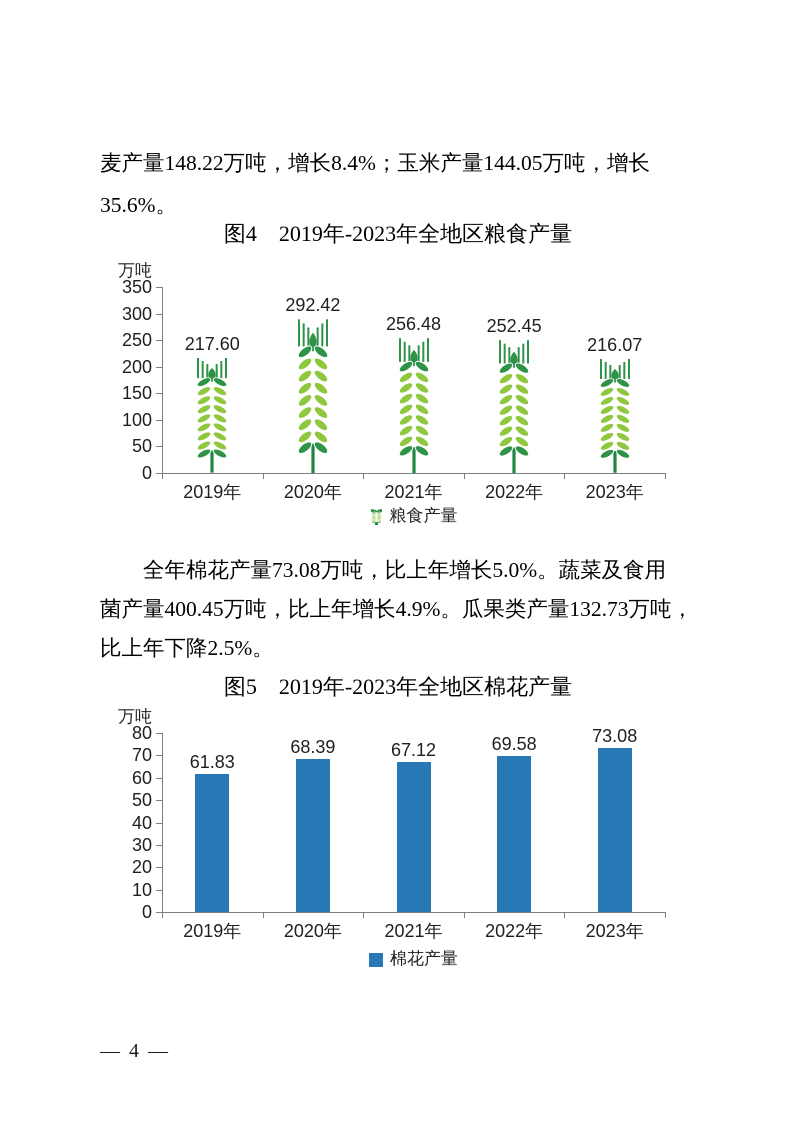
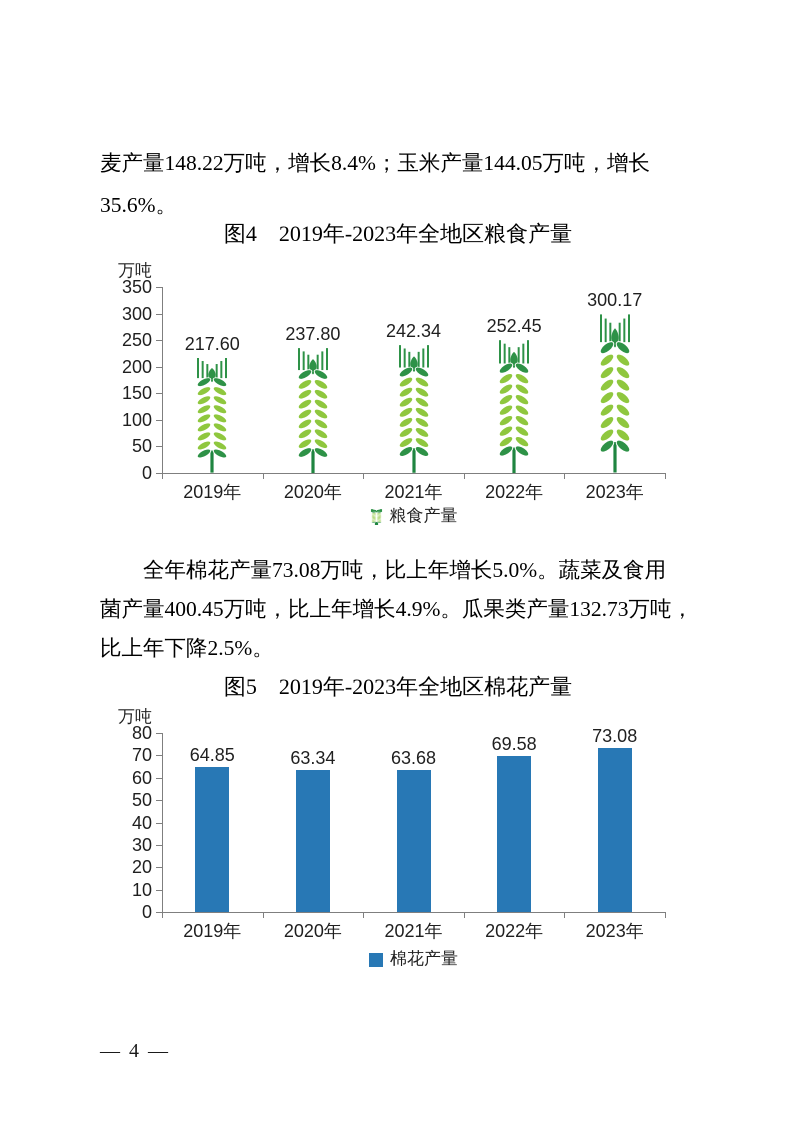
图4 2019年-2023年全地区粮食产量/2020年: 292.42 -> 237.80
图4 2019年-2023年全地区粮食产量/2021年: 256.48 -> 242.34
图4 2019年-2023年全地区粮食产量/2023年: 216.07 -> 300.17
图5 2019年-2023年全地区棉花产量/2019年: 61.83 -> 64.85
图5 2019年-2023年全地区棉花产量/2020年: 68.39 -> 63.34
图5 2019年-2023年全地区棉花产量/2021年: 67.12 -> 63.68
